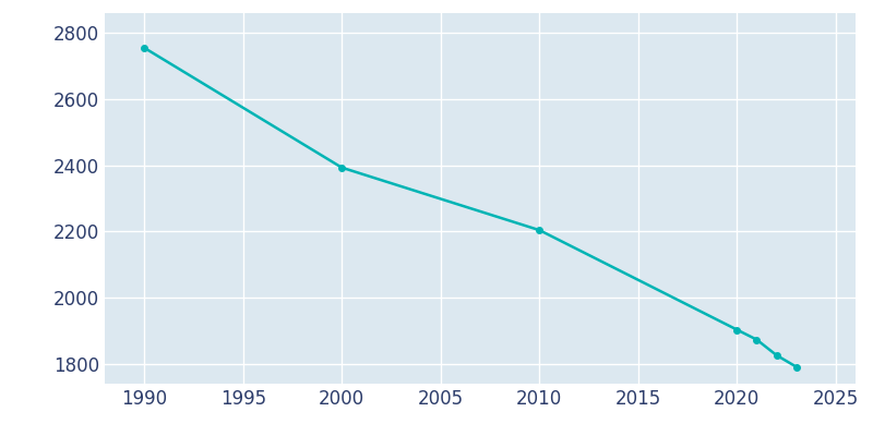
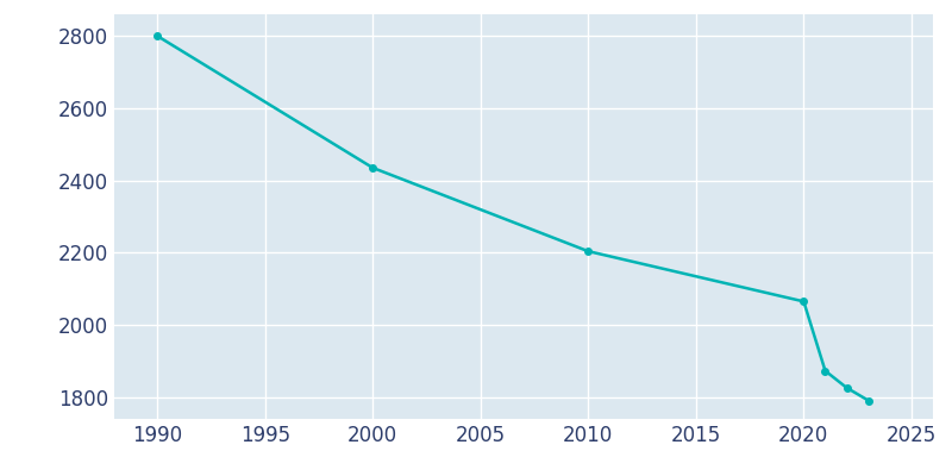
1990: 2755 -> 2800
2000: 2393 -> 2435
2020: 1903 -> 2065
